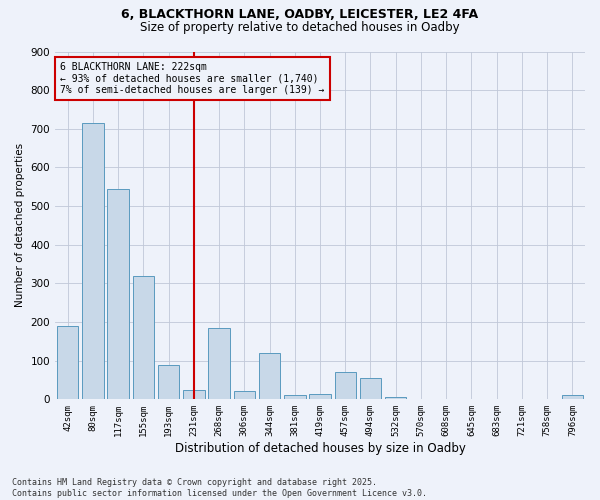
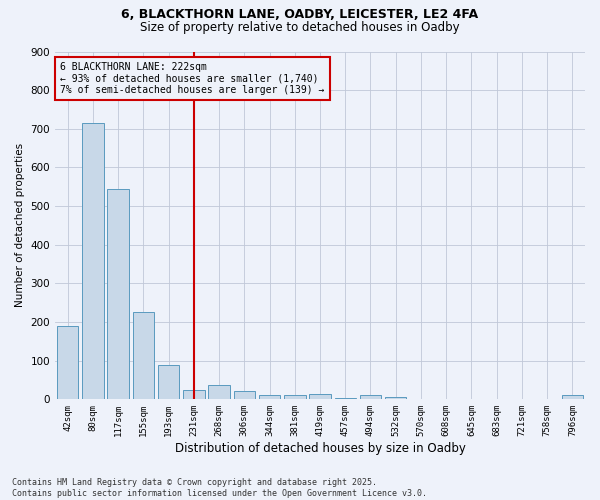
155sqm: 320 -> 225
268sqm: 185 -> 37
344sqm: 120 -> 12
457sqm: 70 -> 4
494sqm: 55 -> 10
